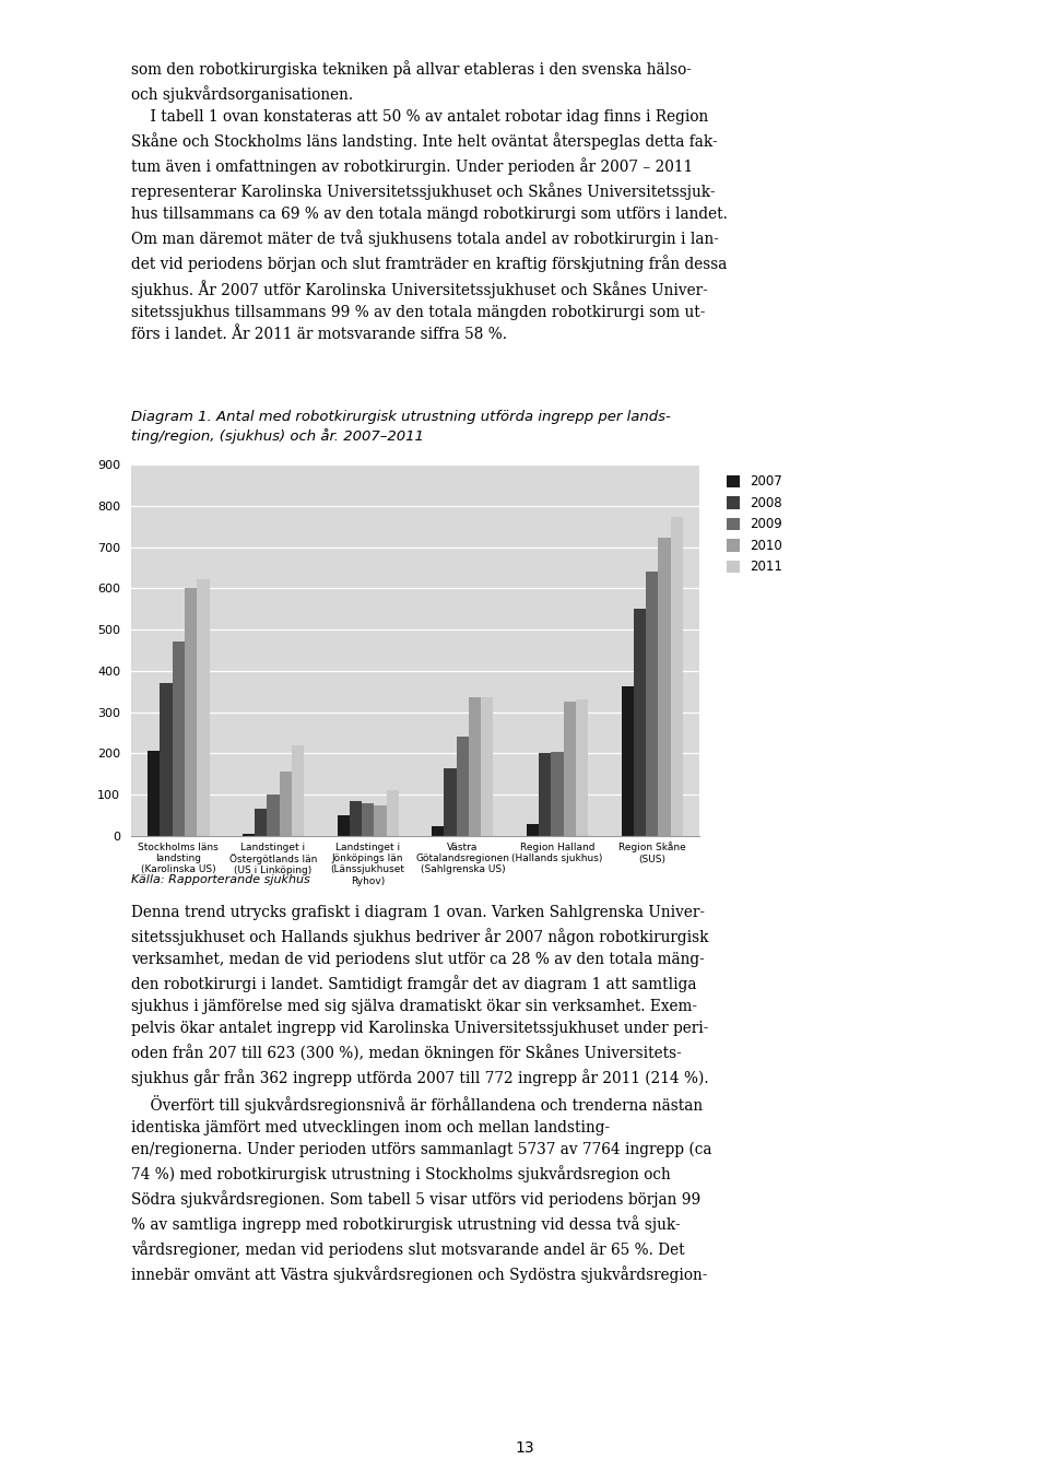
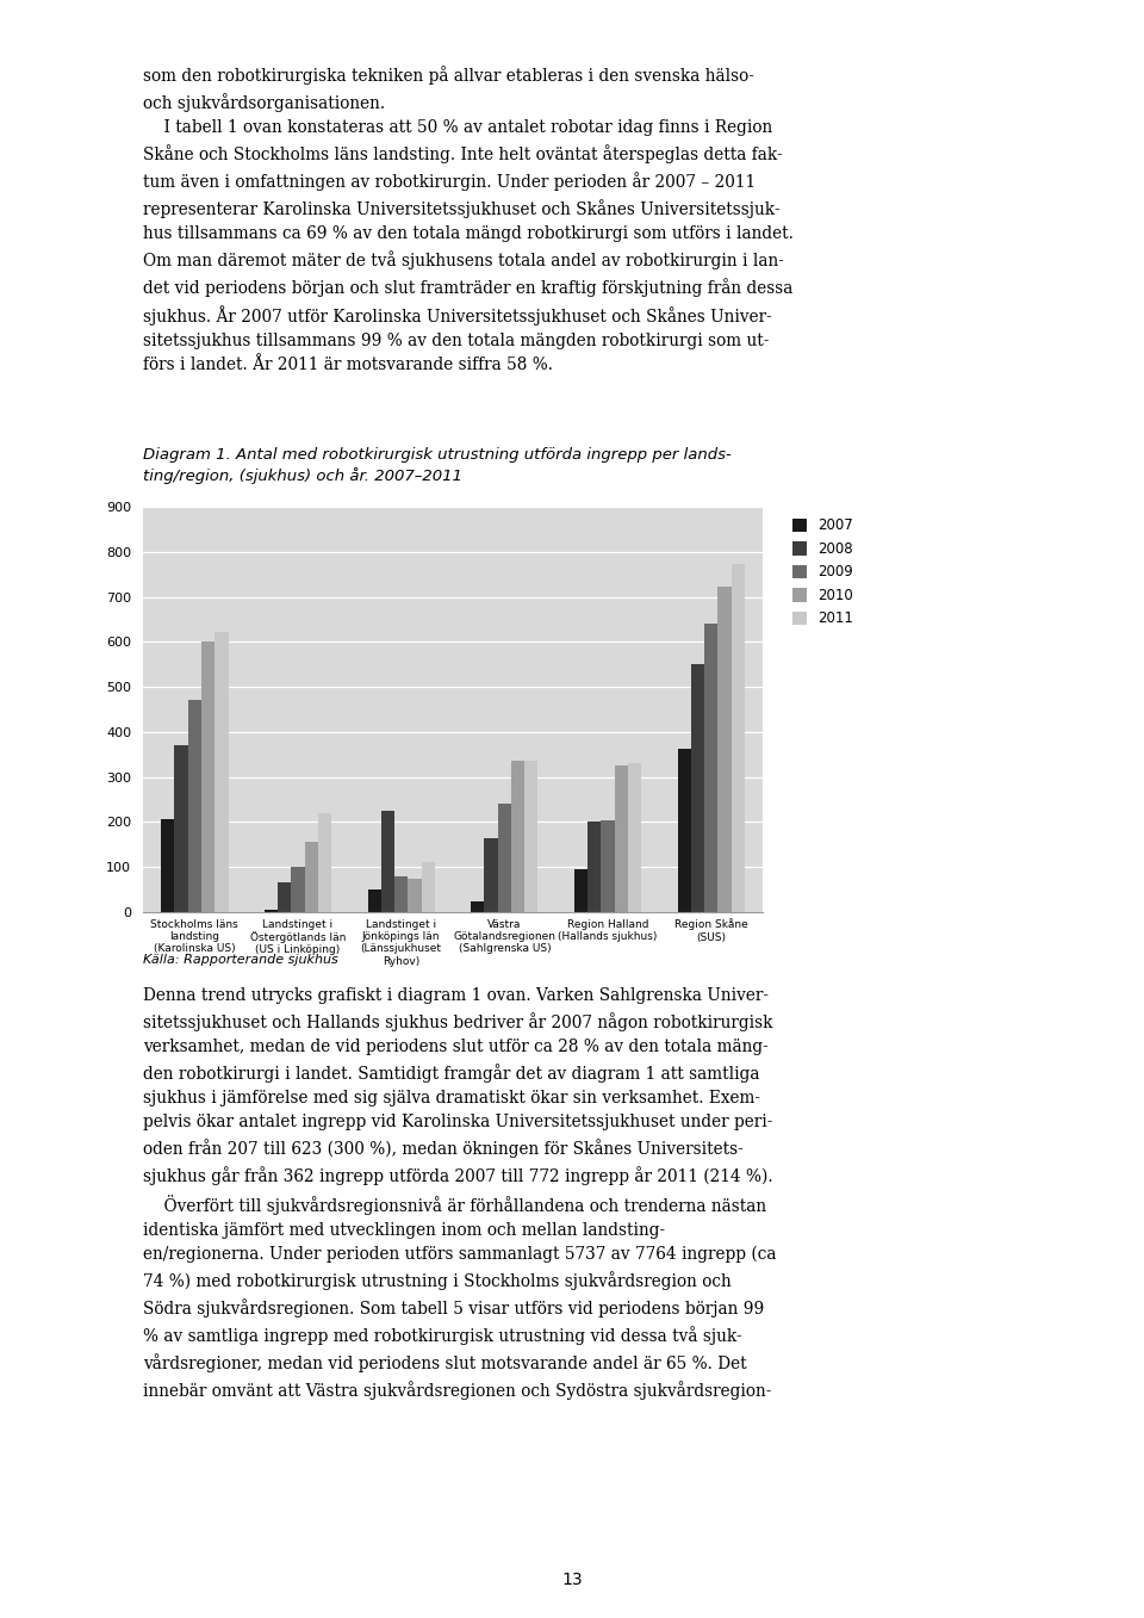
2008/Landstinget i Jönköpings län (Länssjukhuset Ryhov): 85 -> 225
2007/Region Halland (Hallands sjukhus): 30 -> 95
